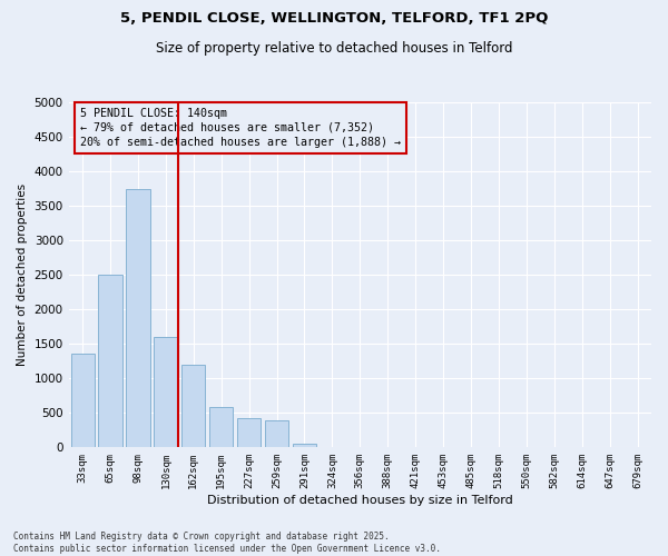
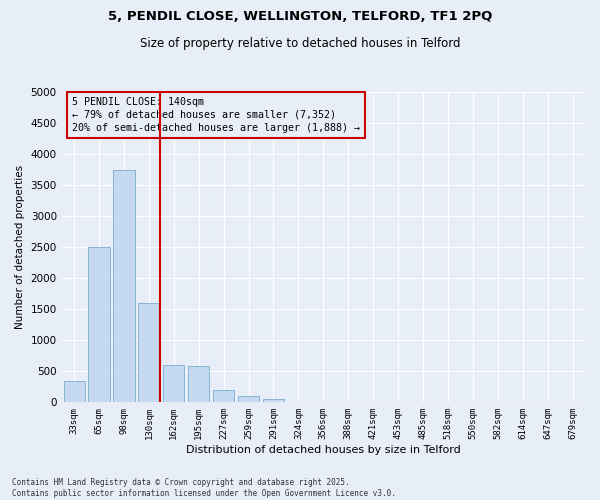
33sqm: 1360 -> 350
162sqm: 1200 -> 600
227sqm: 420 -> 200
259sqm: 400 -> 100
